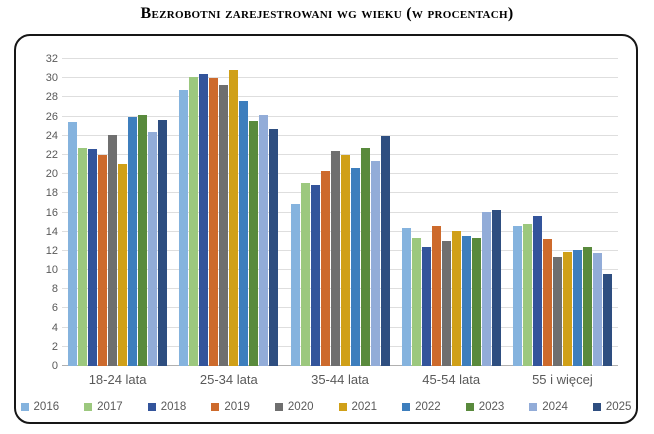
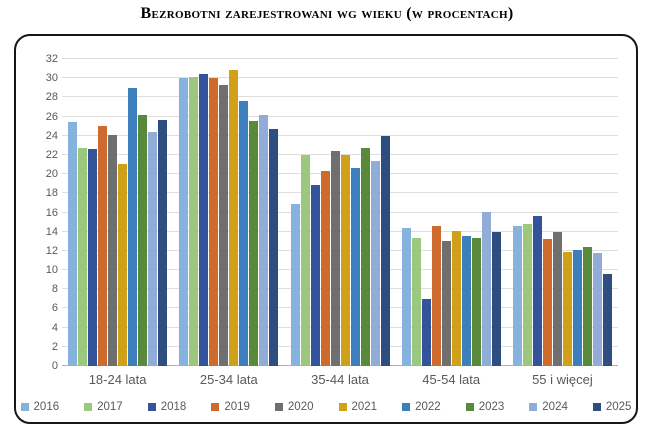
2019/18-24 lata: 22 -> 25
2022/18-24 lata: 26 -> 29
2016/25-34 lata: 29 -> 30
2017/35-44 lata: 19 -> 22
2018/45-54 lata: 12 -> 7
2025/45-54 lata: 16 -> 14
2020/55 i więcej: 11 -> 14
